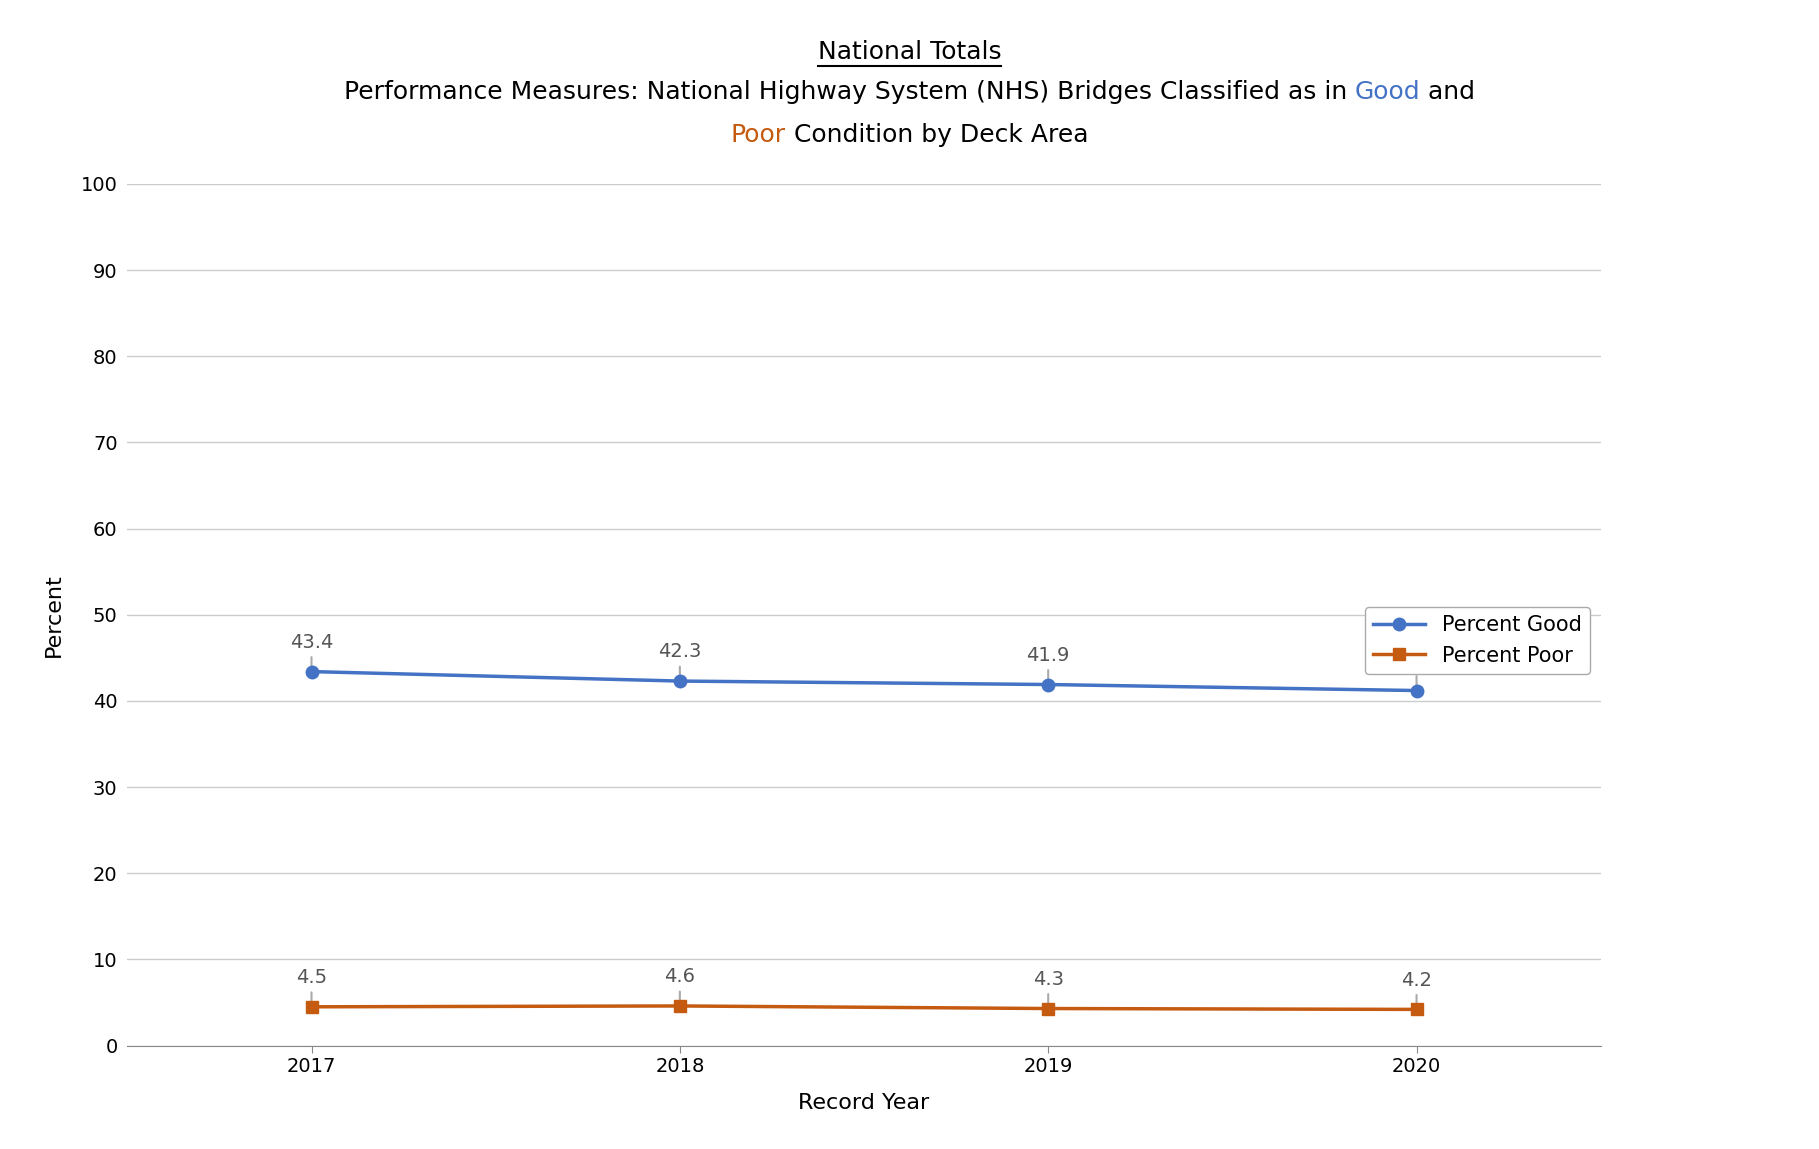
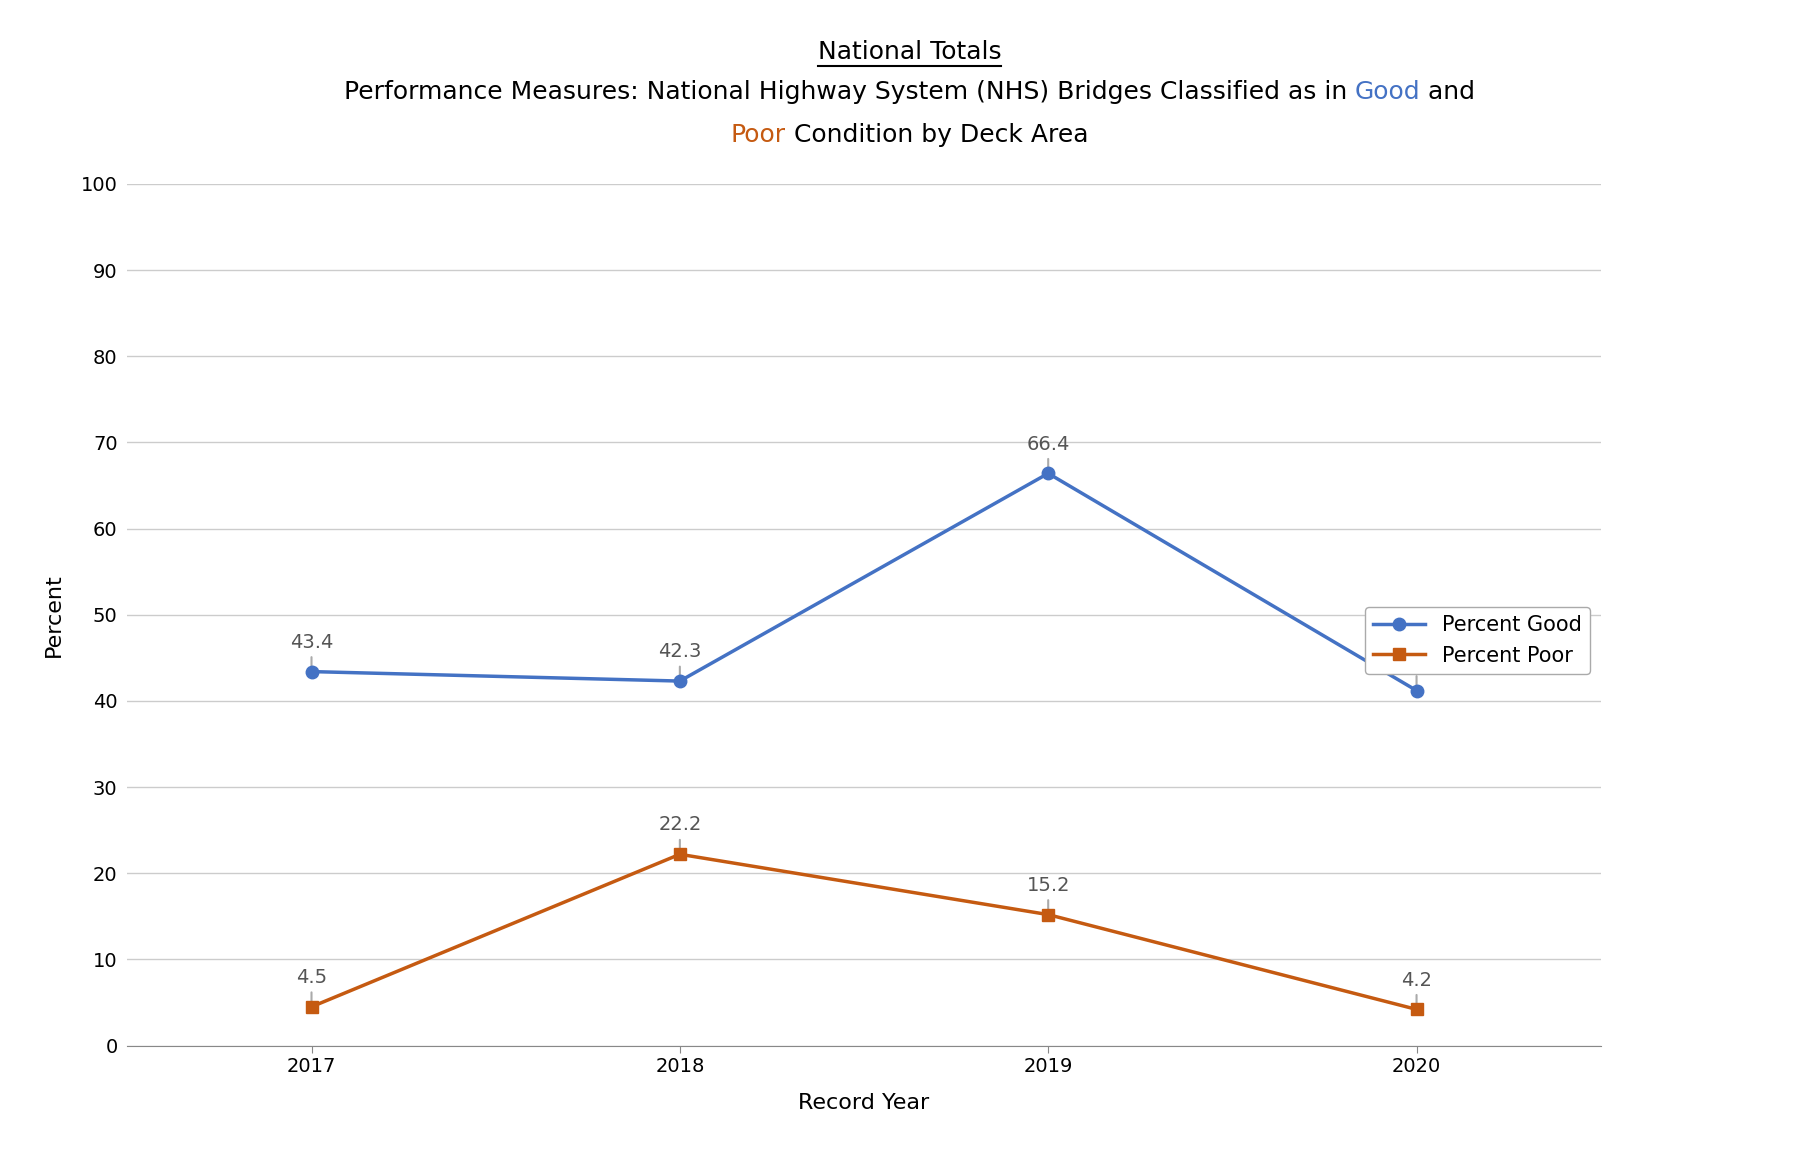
Percent Poor/2018: 4.6 -> 22.2
Percent Good/2019: 41.9 -> 66.4
Percent Poor/2019: 4.3 -> 15.2
